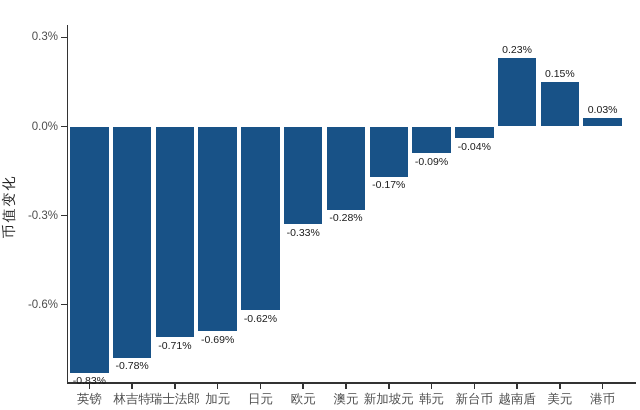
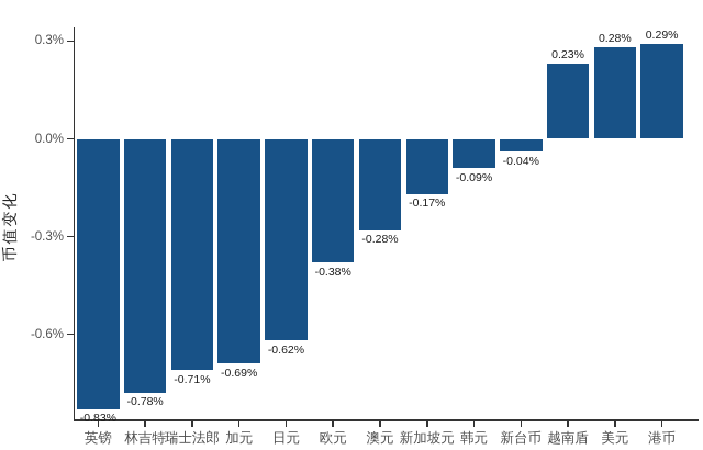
欧元: -0.33% -> -0.38%
美元: 0.15% -> 0.28%
港币: 0.03% -> 0.29%
